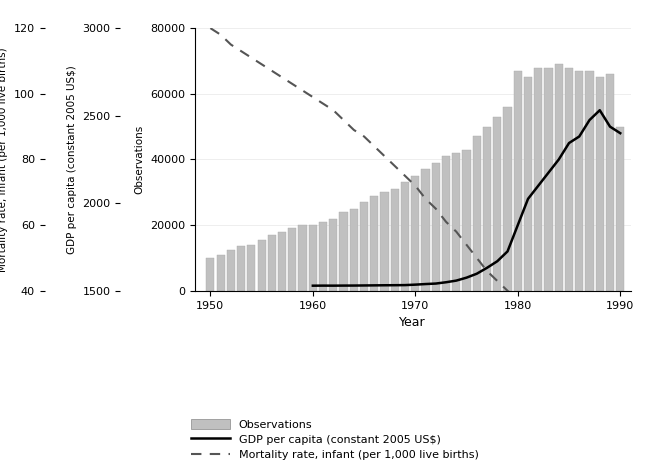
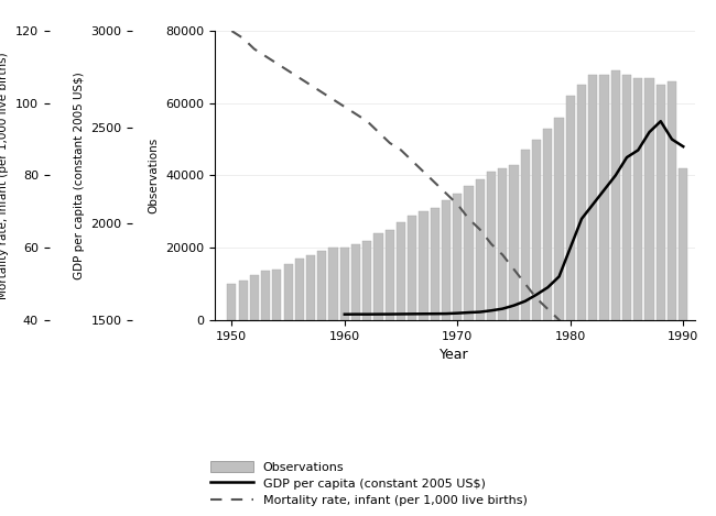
Observations/1980: 67000 -> 62000
Observations/1990: 50000 -> 42000
